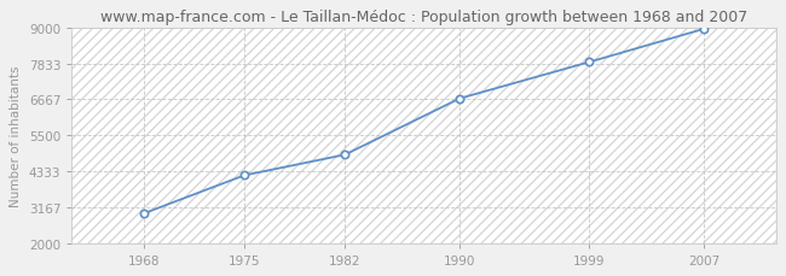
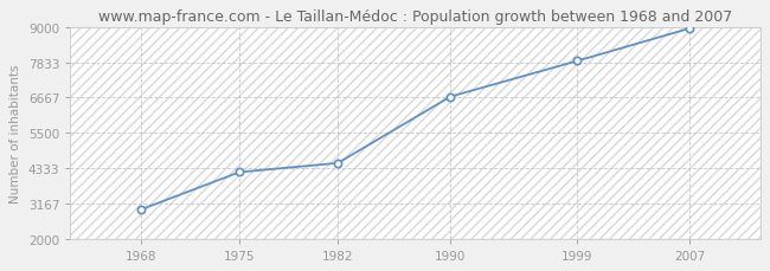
1982: 4870 -> 4500
